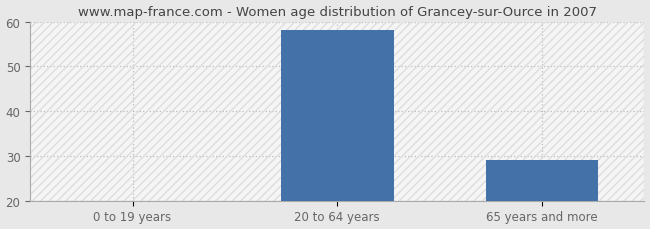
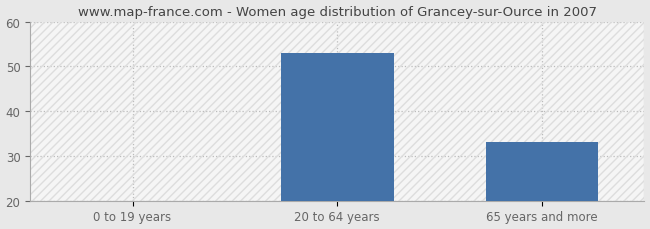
20 to 64 years: 58 -> 53
65 years and more: 29 -> 33
